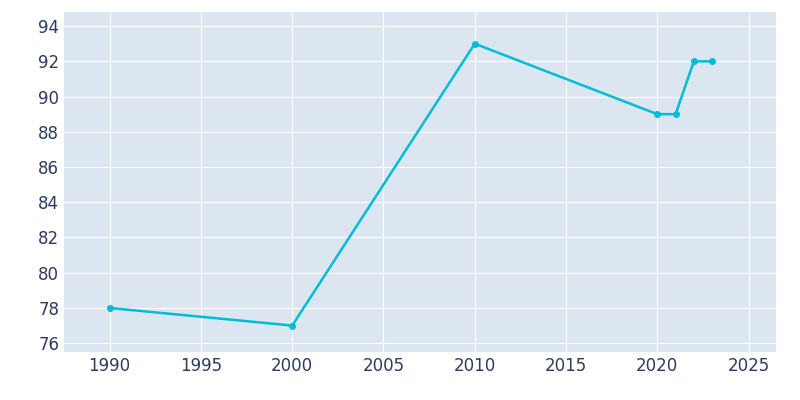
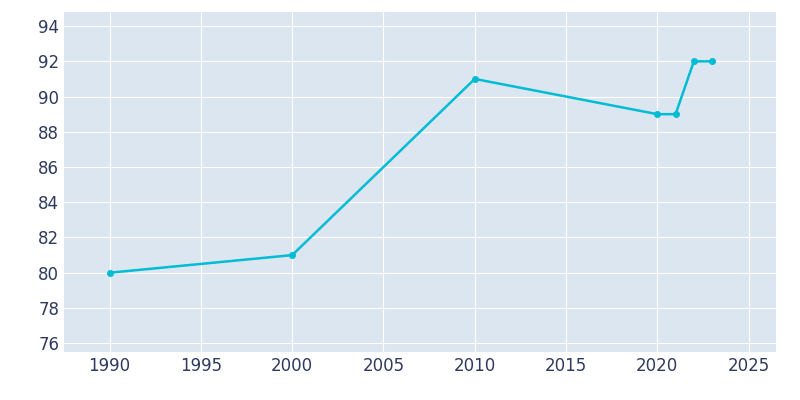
1990: 78 -> 80
2000: 77 -> 81
2010: 93 -> 91
